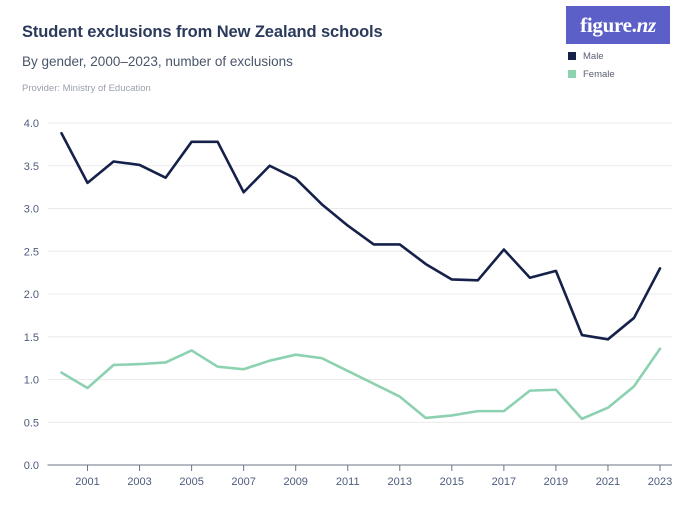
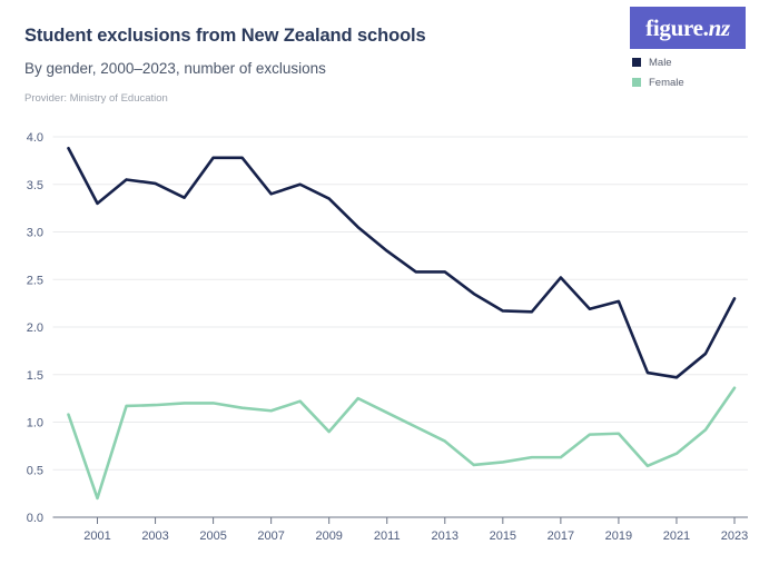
Female/2001: 0.9 -> 0.2
Female/2005: 1.3 -> 1.2
Male/2007: 3.2 -> 3.4
Female/2009: 1.3 -> 0.9
